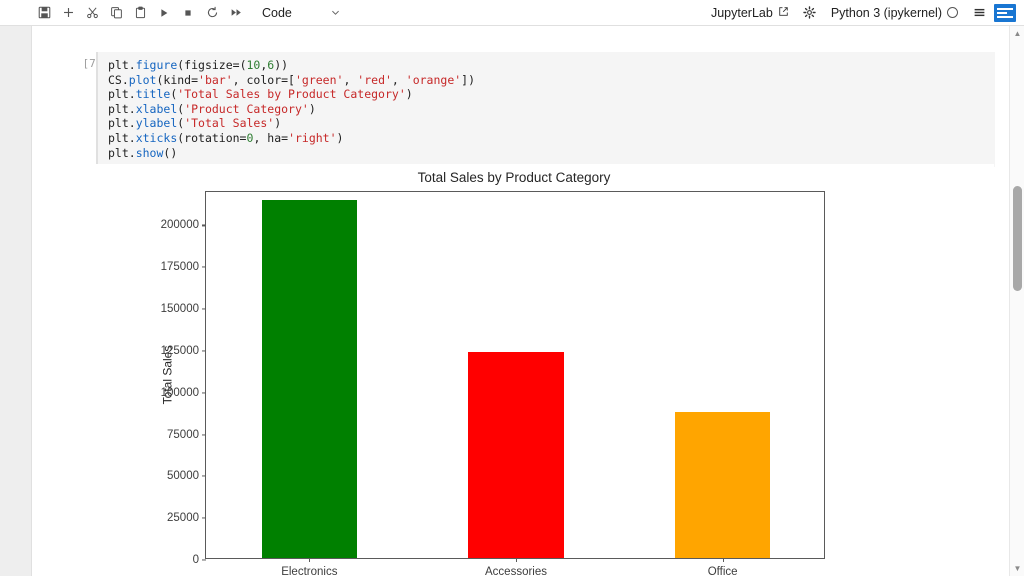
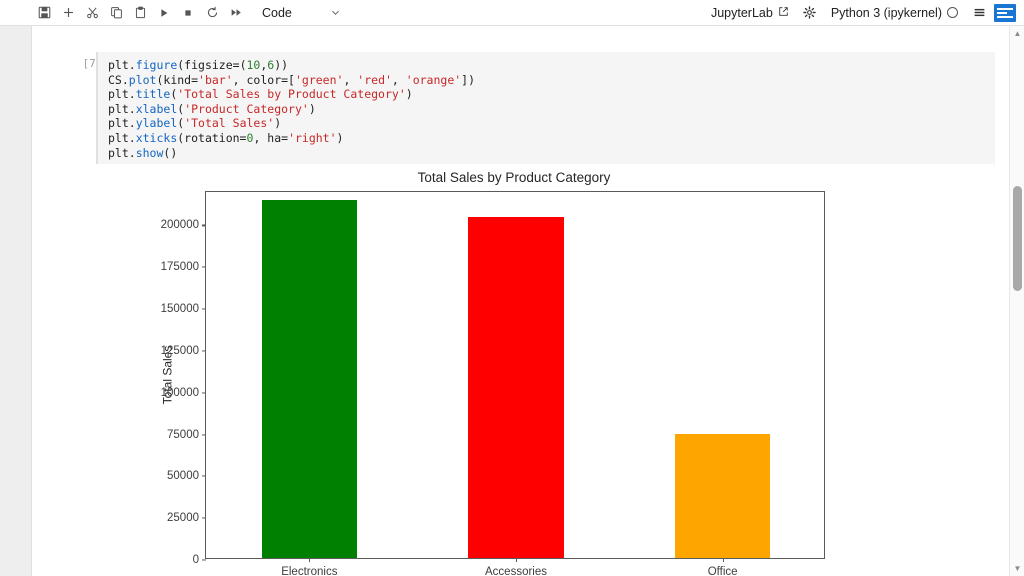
Accessories: 123000 -> 204000
Office: 87000 -> 74000
